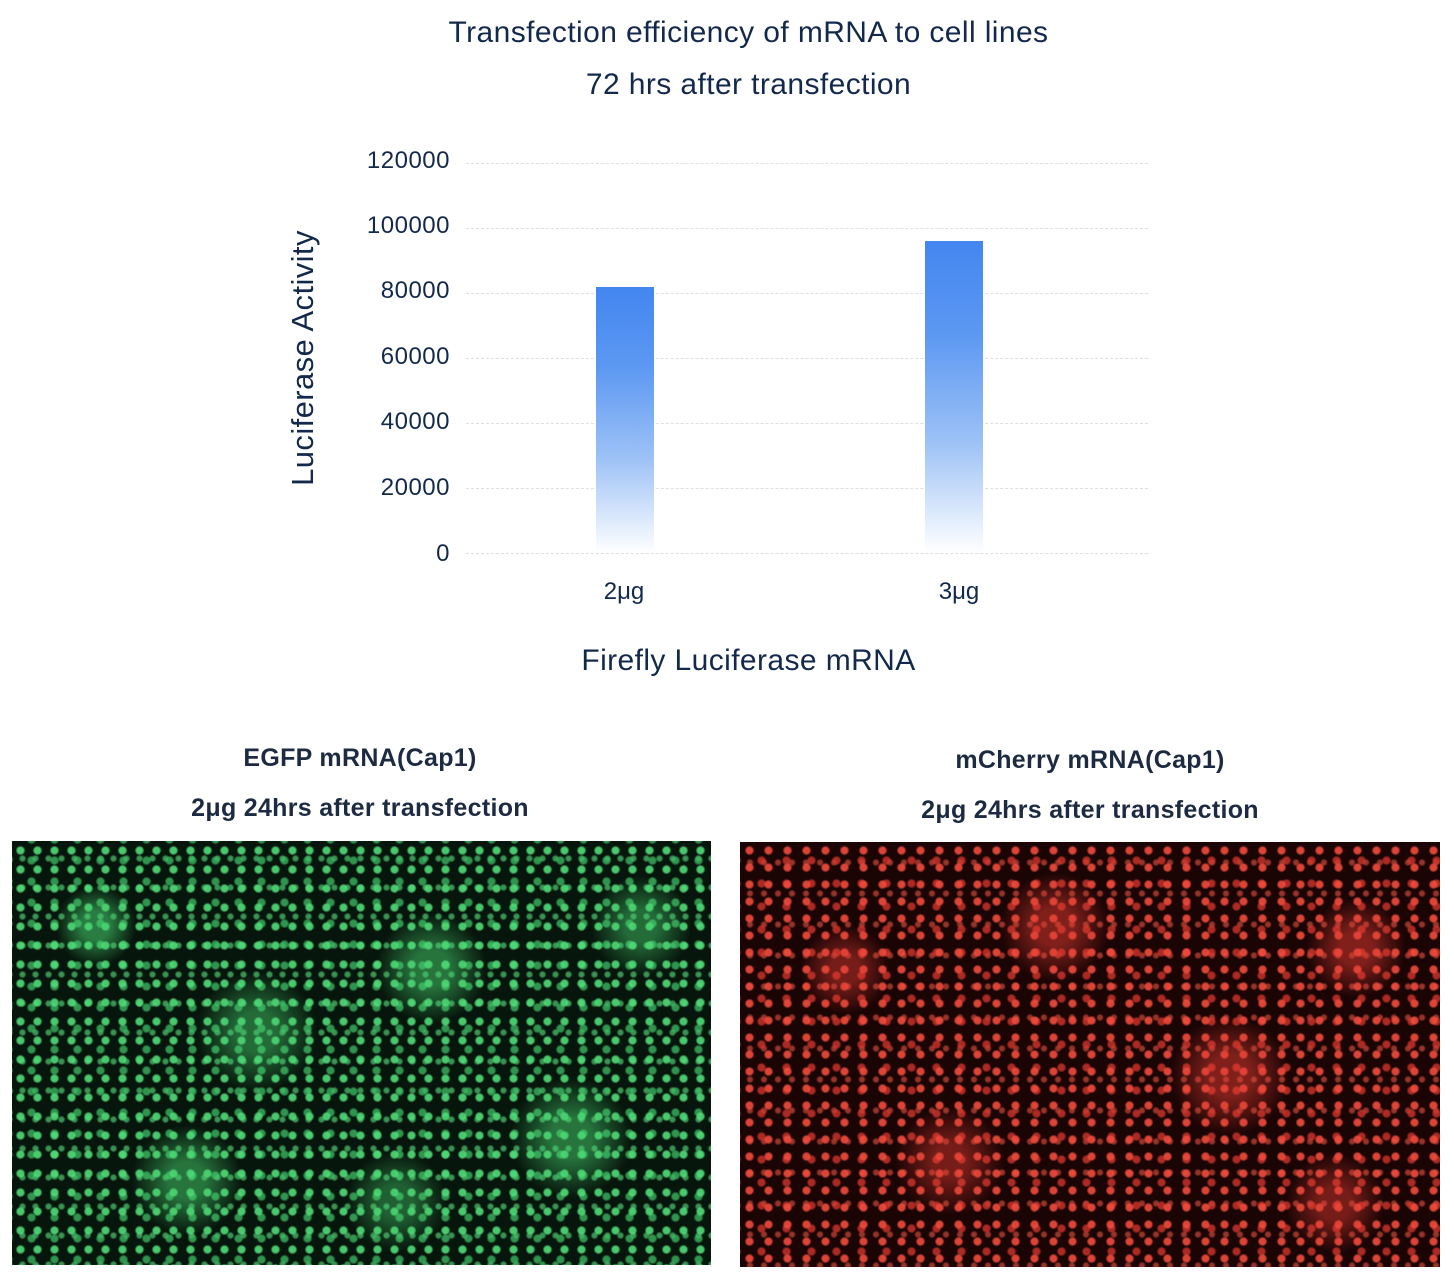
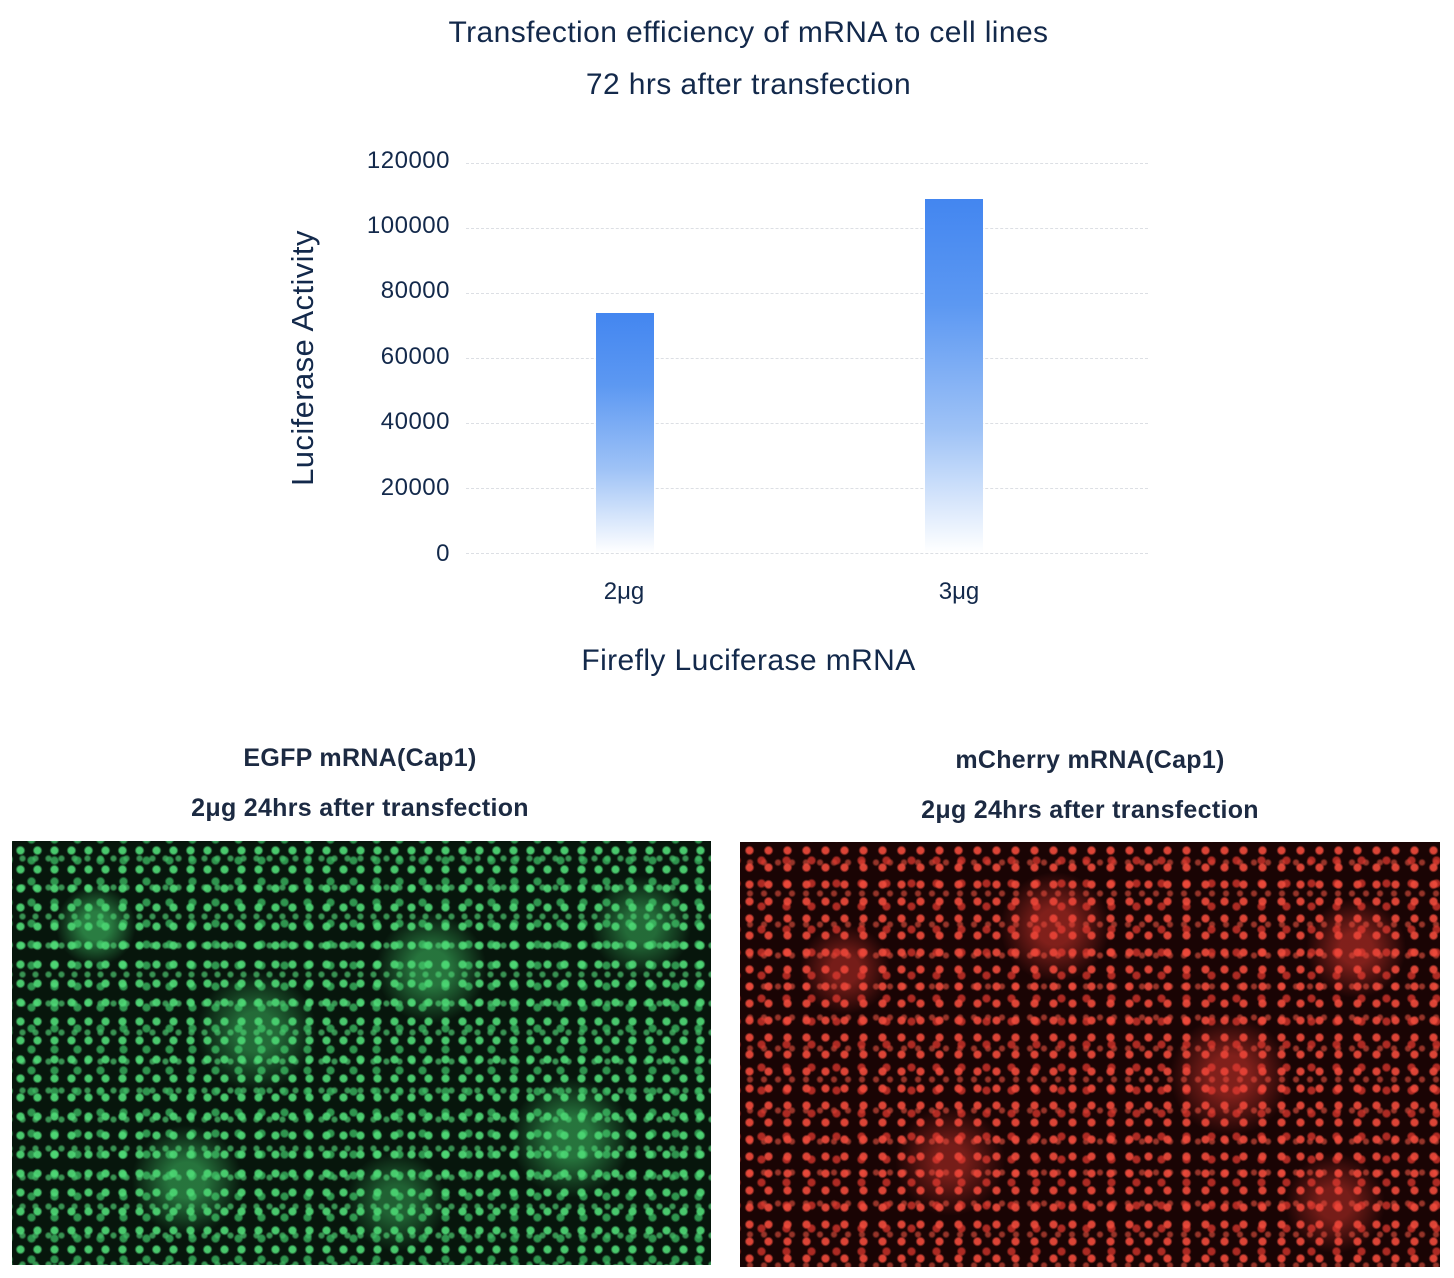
2μg: 82000 -> 74000
3μg: 96000 -> 109000
